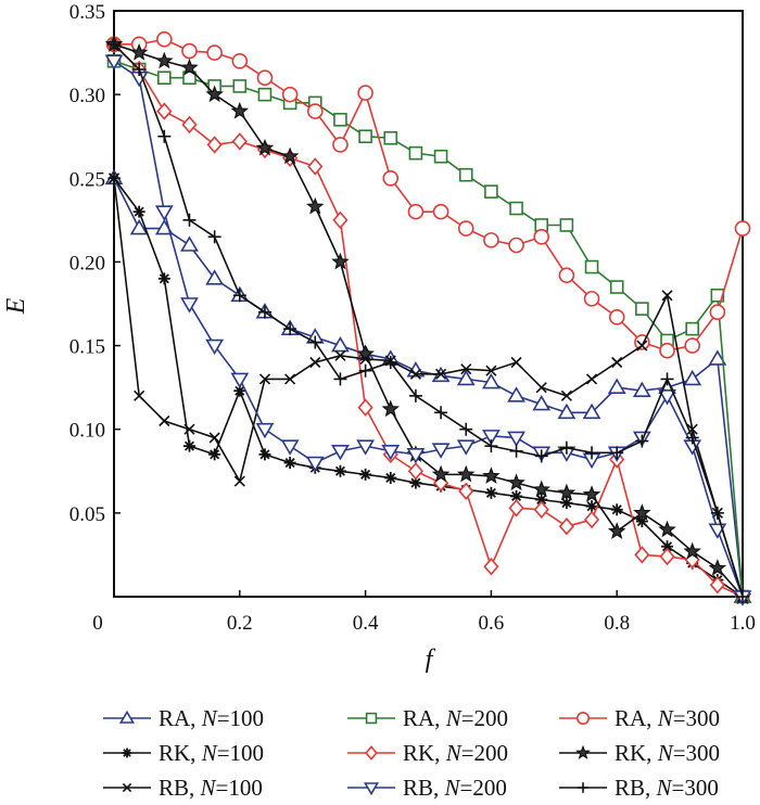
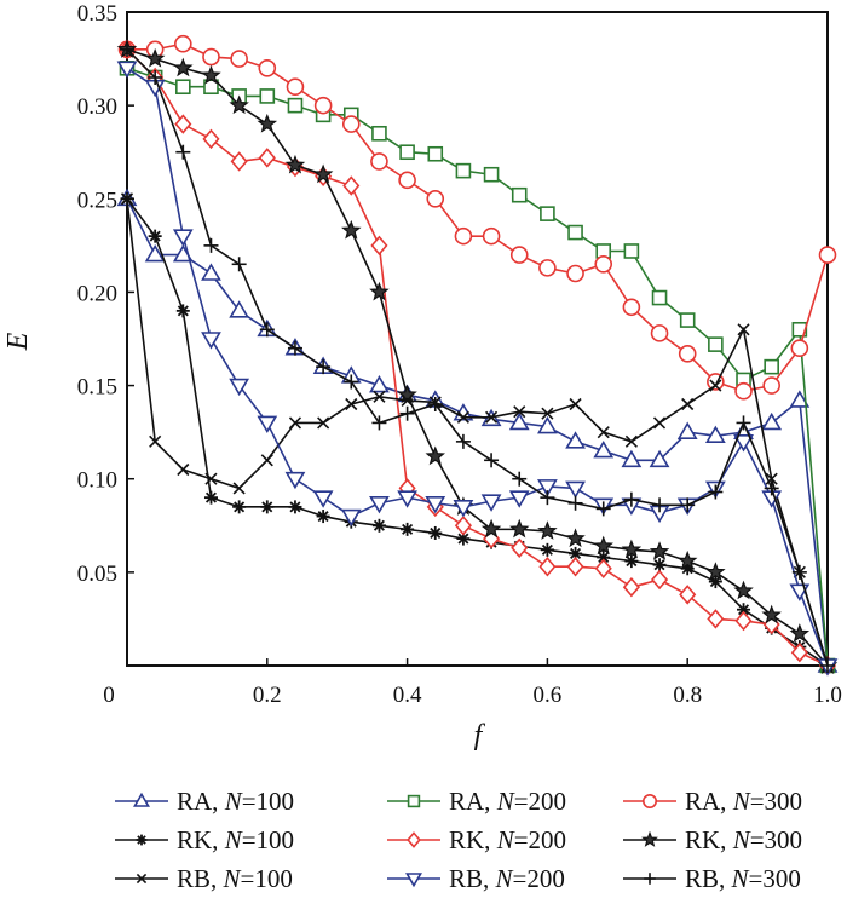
RK, N=100/0.2: 0.123 -> 0.085
RB, N=100/0.2: 0.069 -> 0.110
RA, N=300/0.4: 0.301 -> 0.260
RK, N=200/0.4: 0.113 -> 0.095
RK, N=200/0.6: 0.018 -> 0.053
RK, N=200/0.8: 0.082 -> 0.038
RK, N=300/0.8: 0.039 -> 0.056
